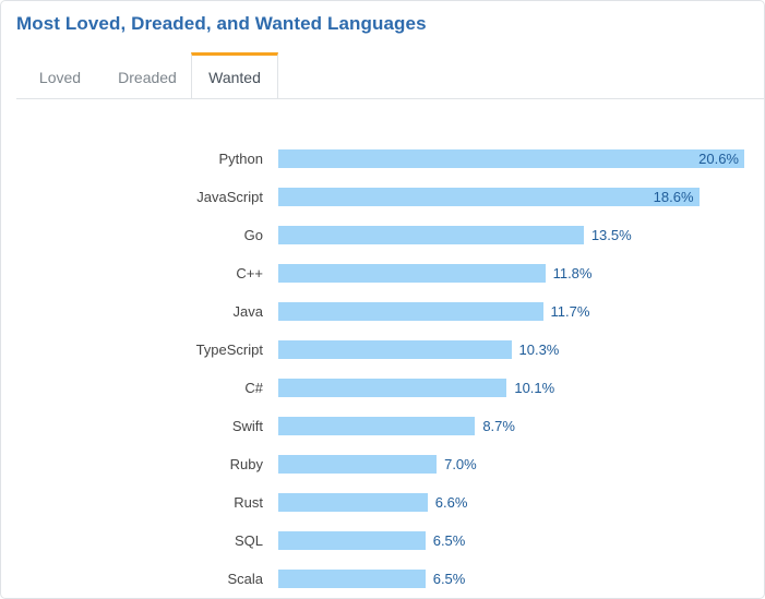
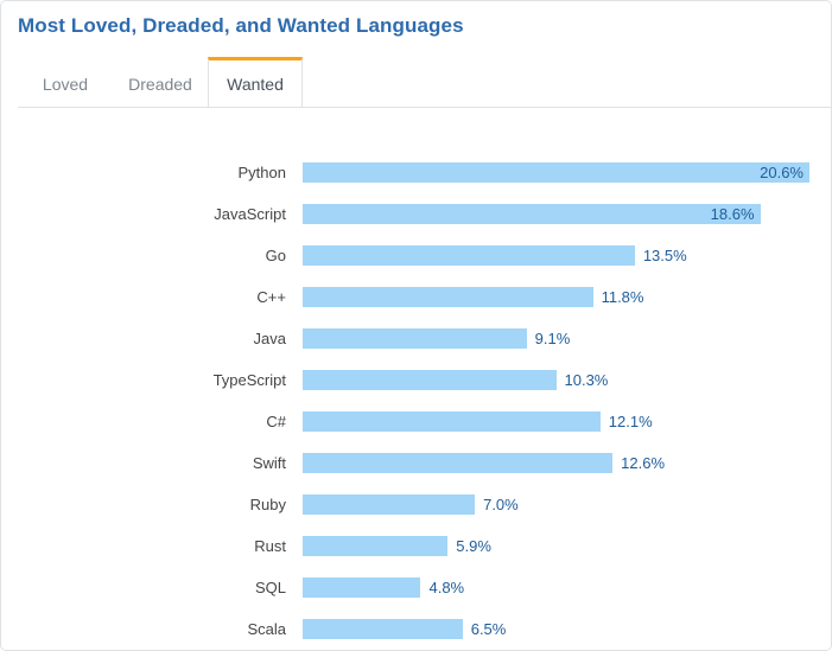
Java: 11.7% -> 9.1%
C#: 10.1% -> 12.1%
Swift: 8.7% -> 12.6%
Rust: 6.6% -> 5.9%
SQL: 6.5% -> 4.8%
